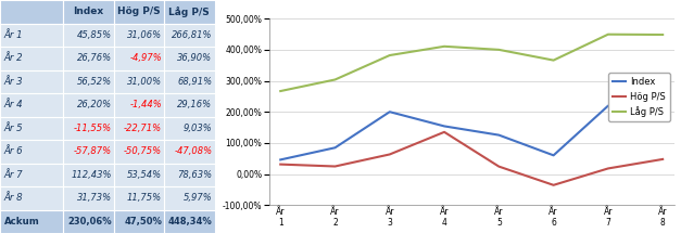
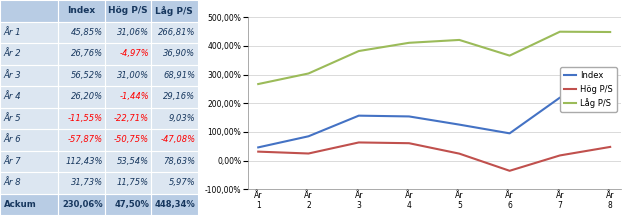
Index/År 3: 200% -> 157%
Hög P/S/År 4: 135% -> 60%
Låg P/S/År 5: 400% -> 421%
Index/År 6: 60% -> 95%
